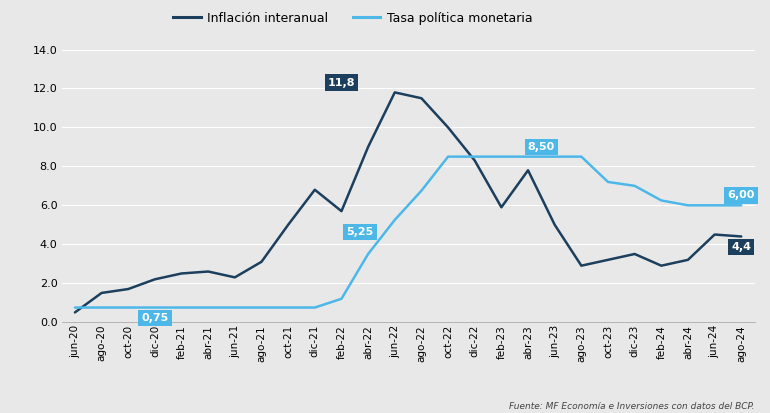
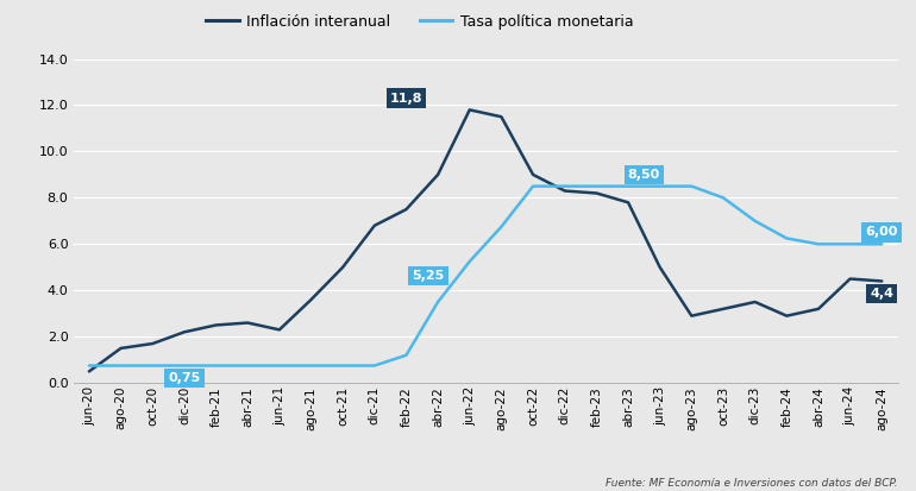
Inflación interanual/ago-21: 3.1 -> 3.6
Inflación interanual/feb-22: 5.7 -> 7.5
Inflación interanual/oct-22: 10.0 -> 9.0
Inflación interanual/feb-23: 5.9 -> 8.2
Tasa política monetaria/oct-23: 7.2 -> 8.0
